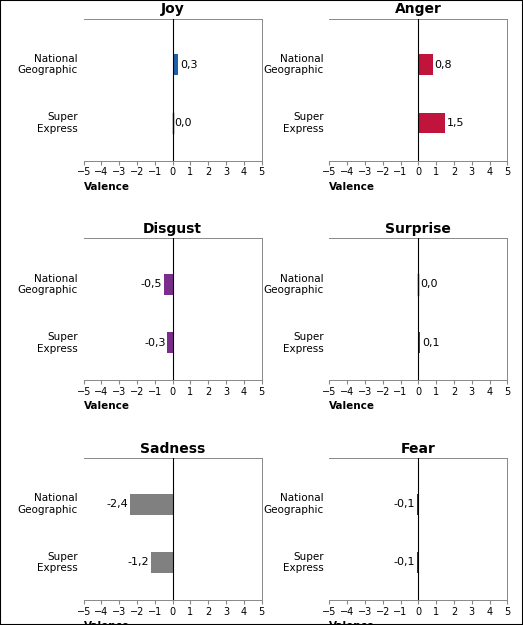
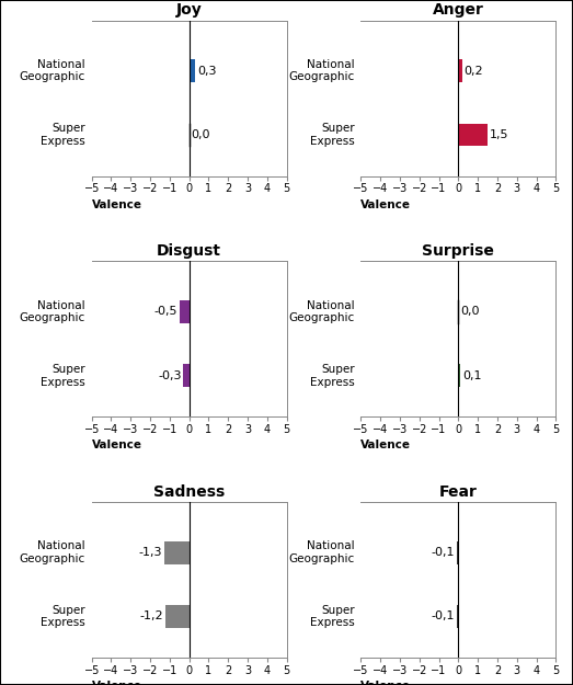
Anger/National Geographic: 0,8 -> 0,2
Sadness/National Geographic: -2,4 -> -1,3
